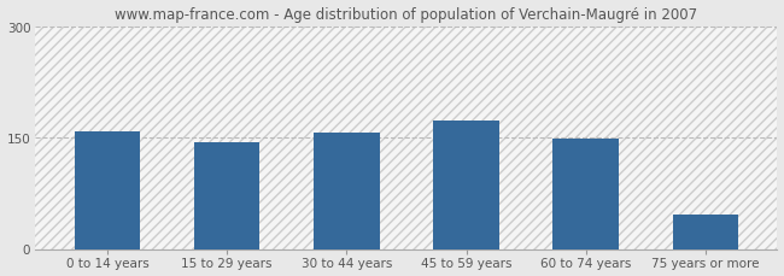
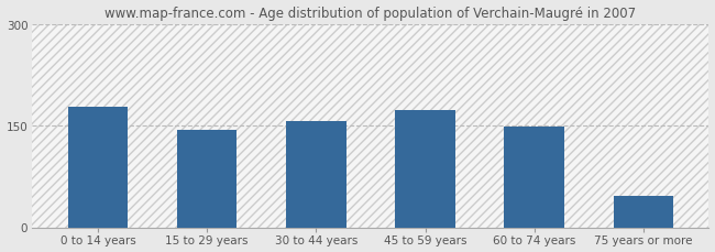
0 to 14 years: 158 -> 178
